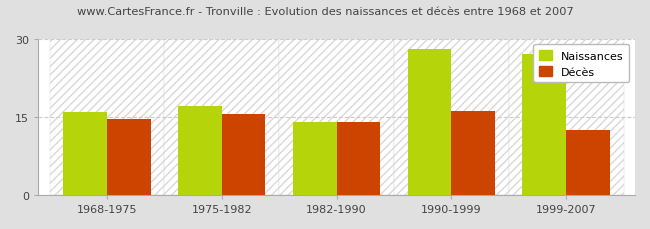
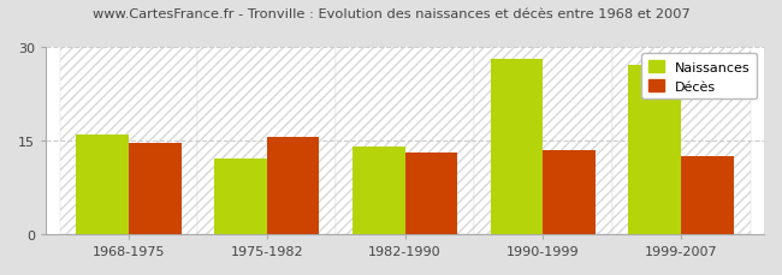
Naissances/1975-1982: 17 -> 12
Décès/1982-1990: 14.0 -> 13.0
Décès/1990-1999: 16.2 -> 13.5
